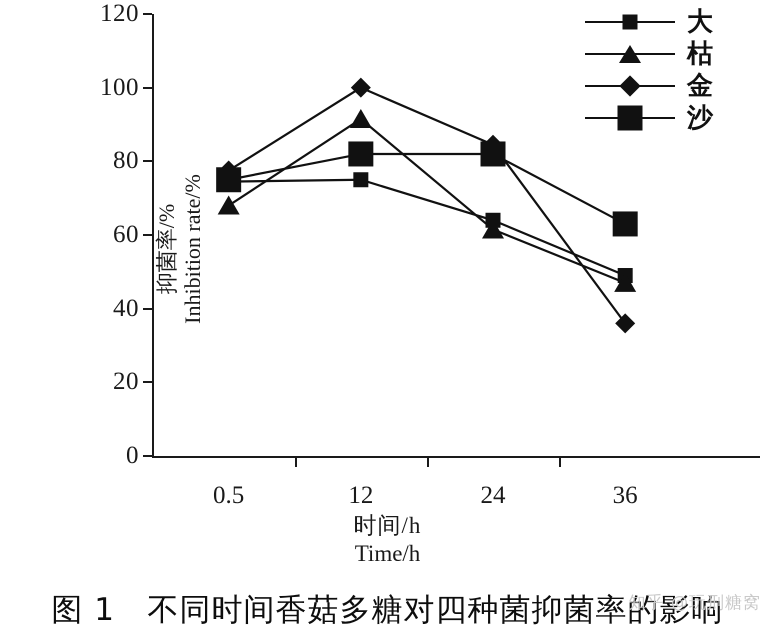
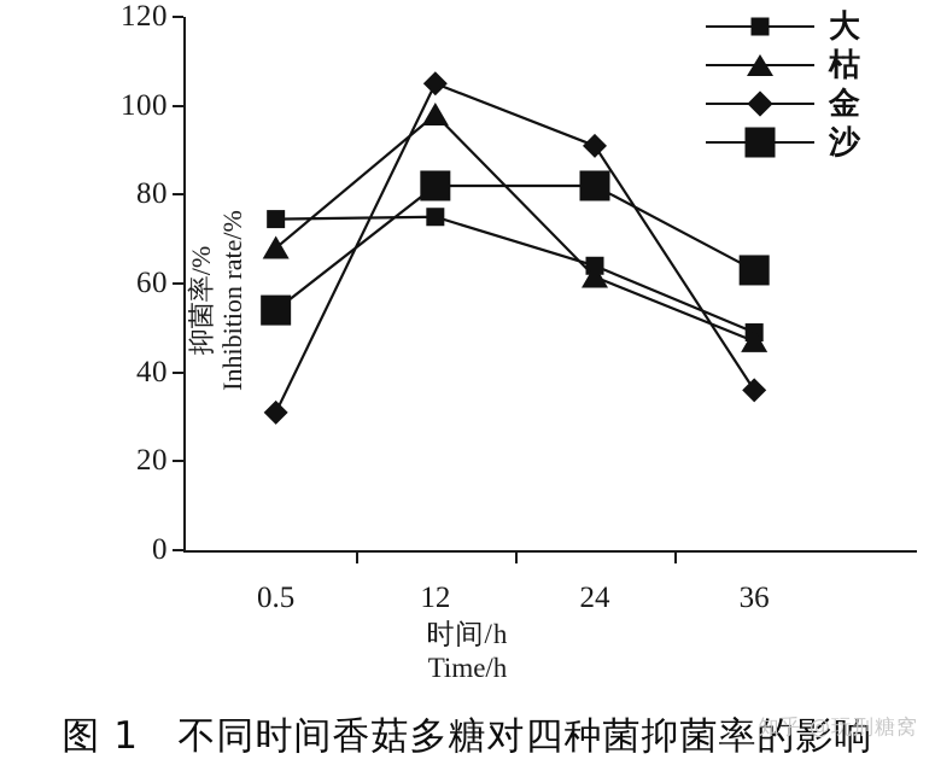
金/0.5: 78 -> 31
沙/0.5: 75 -> 54
枯/12: 92 -> 98
金/12: 100 -> 105
金/24: 84 -> 91
